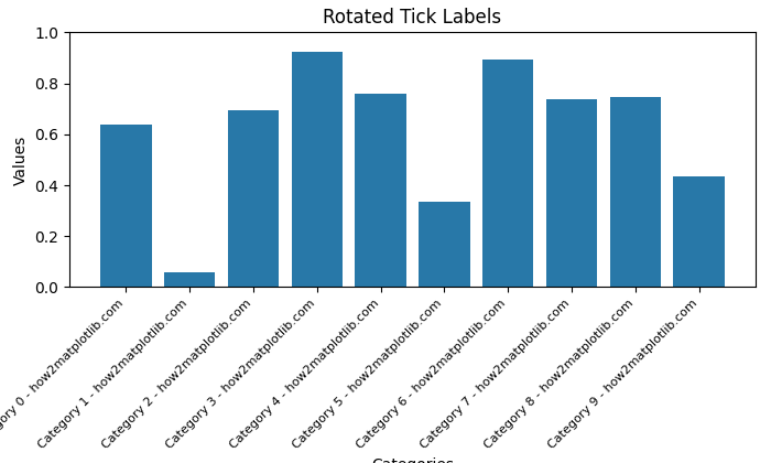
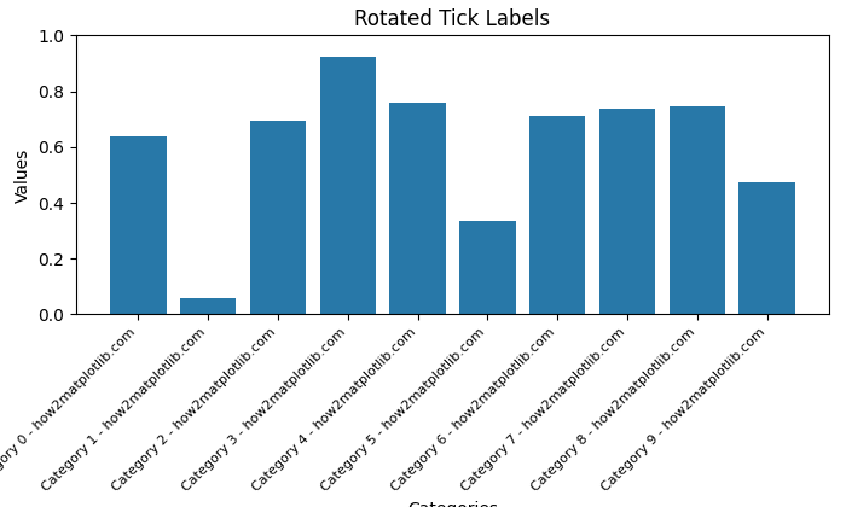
Category 6 - how2matplotlib.com: 0.893 -> 0.710
Category 9 - how2matplotlib.com: 0.435 -> 0.475
